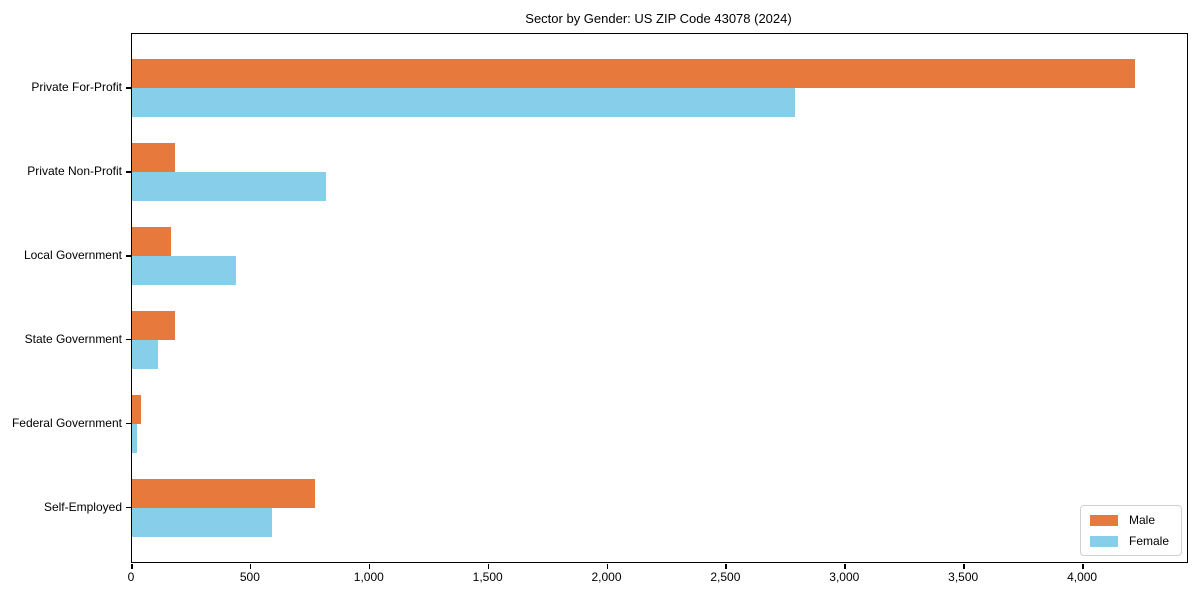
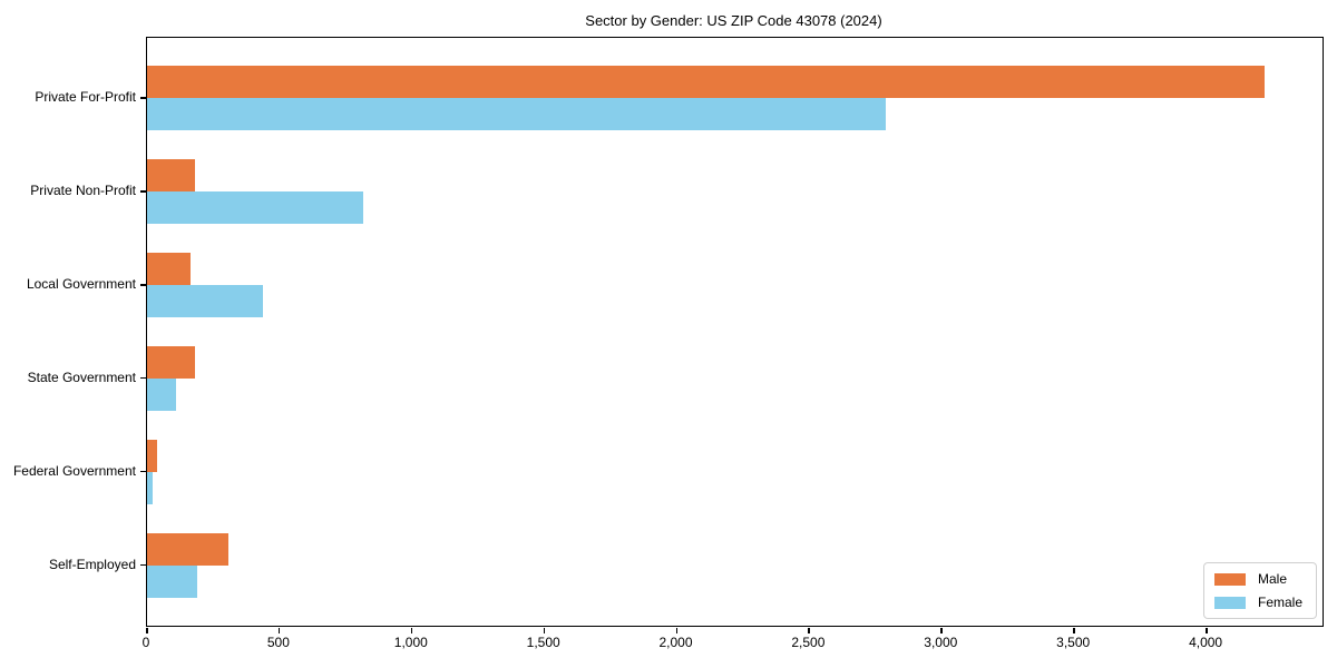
Male/Self-Employed: 770 -> 310
Female/Self-Employed: 590 -> 190
